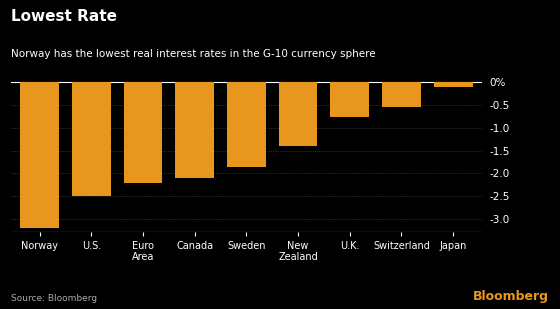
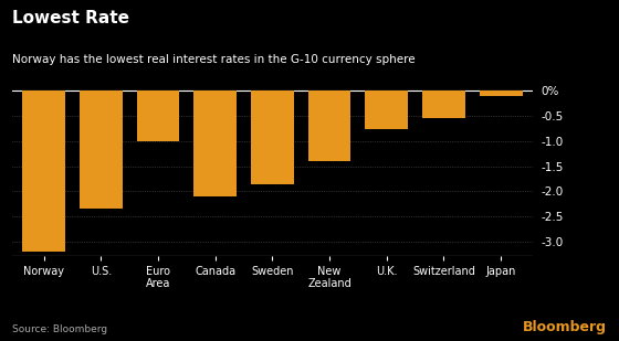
U.S.: -2.50 -> -2.35
Euro Area: -2.20 -> -1.00
